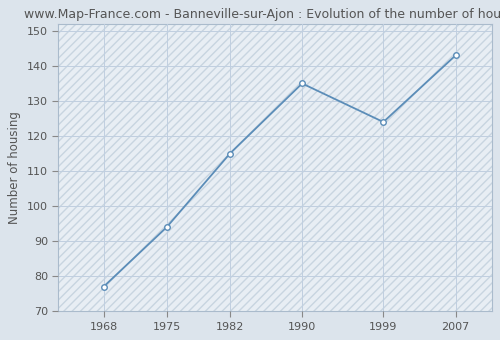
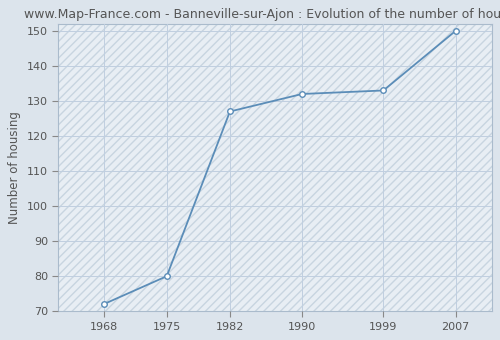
1968: 77 -> 72
1975: 94 -> 80
1982: 115 -> 127
1990: 135 -> 132
1999: 124 -> 133
2007: 143 -> 150
